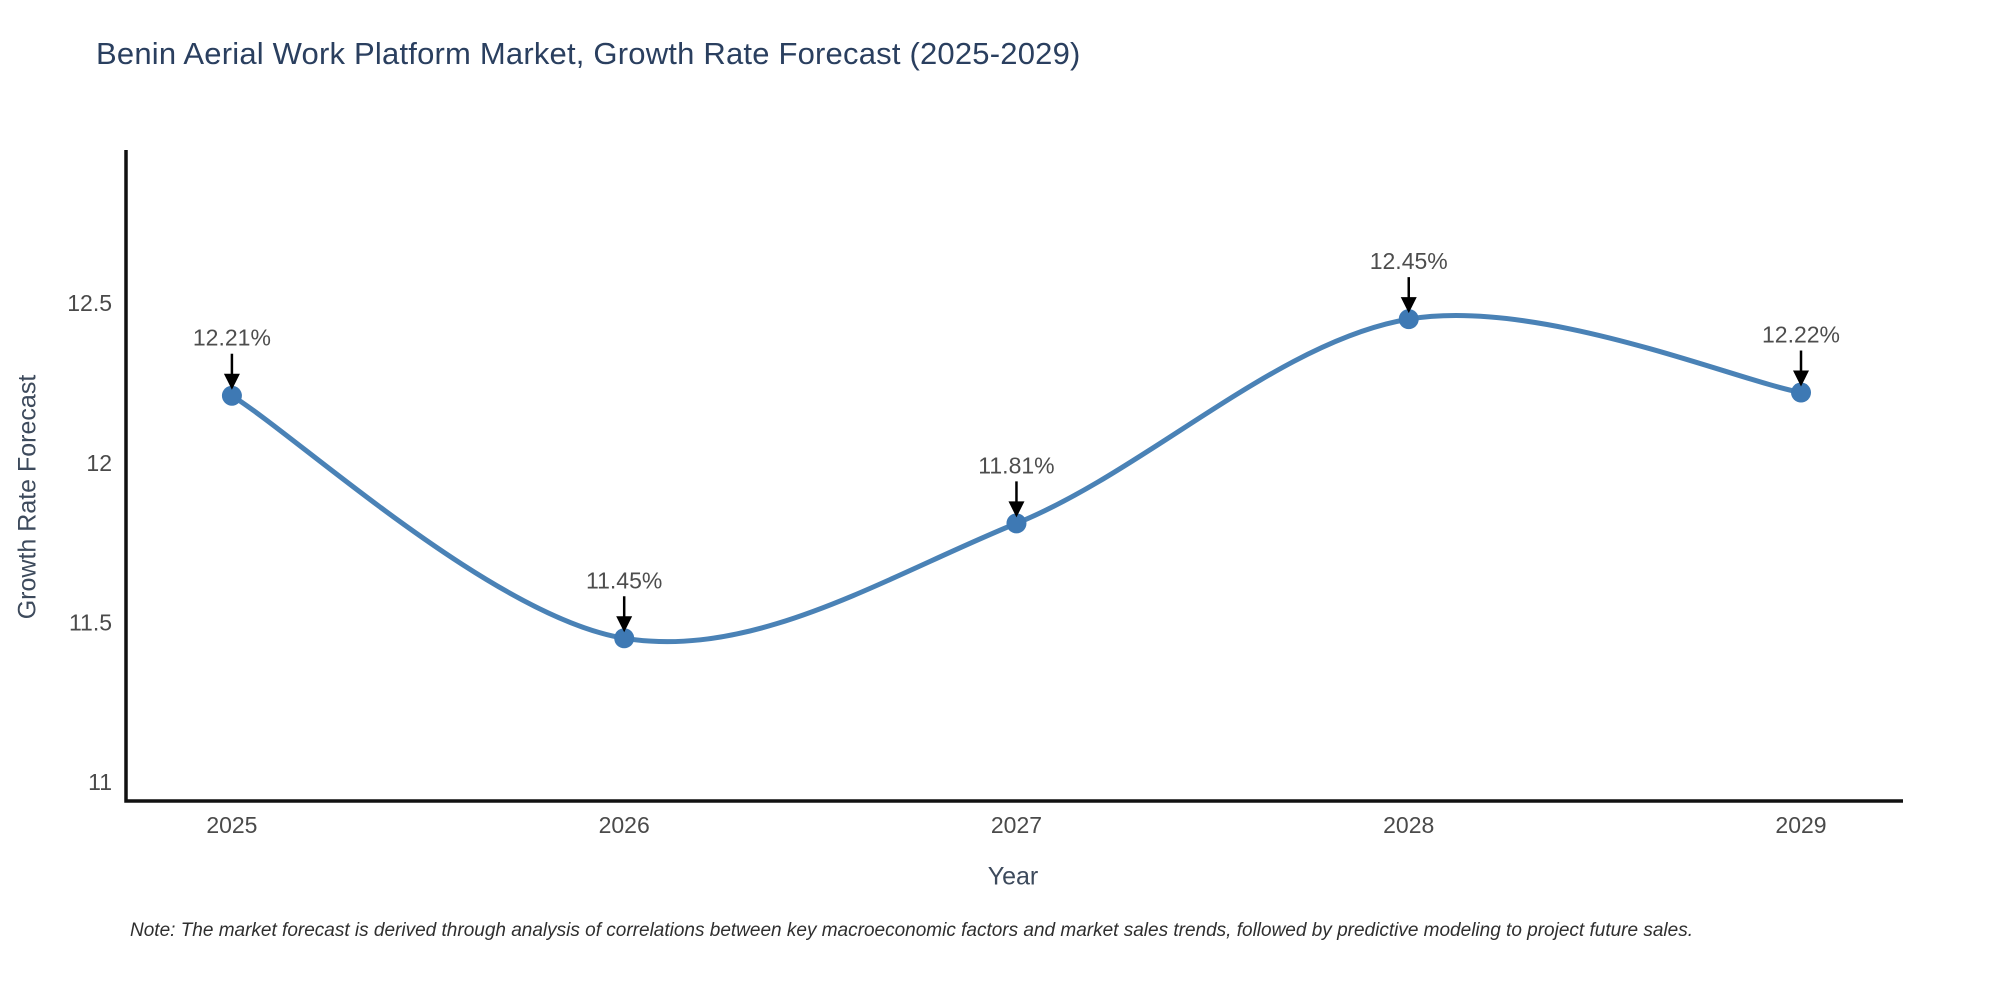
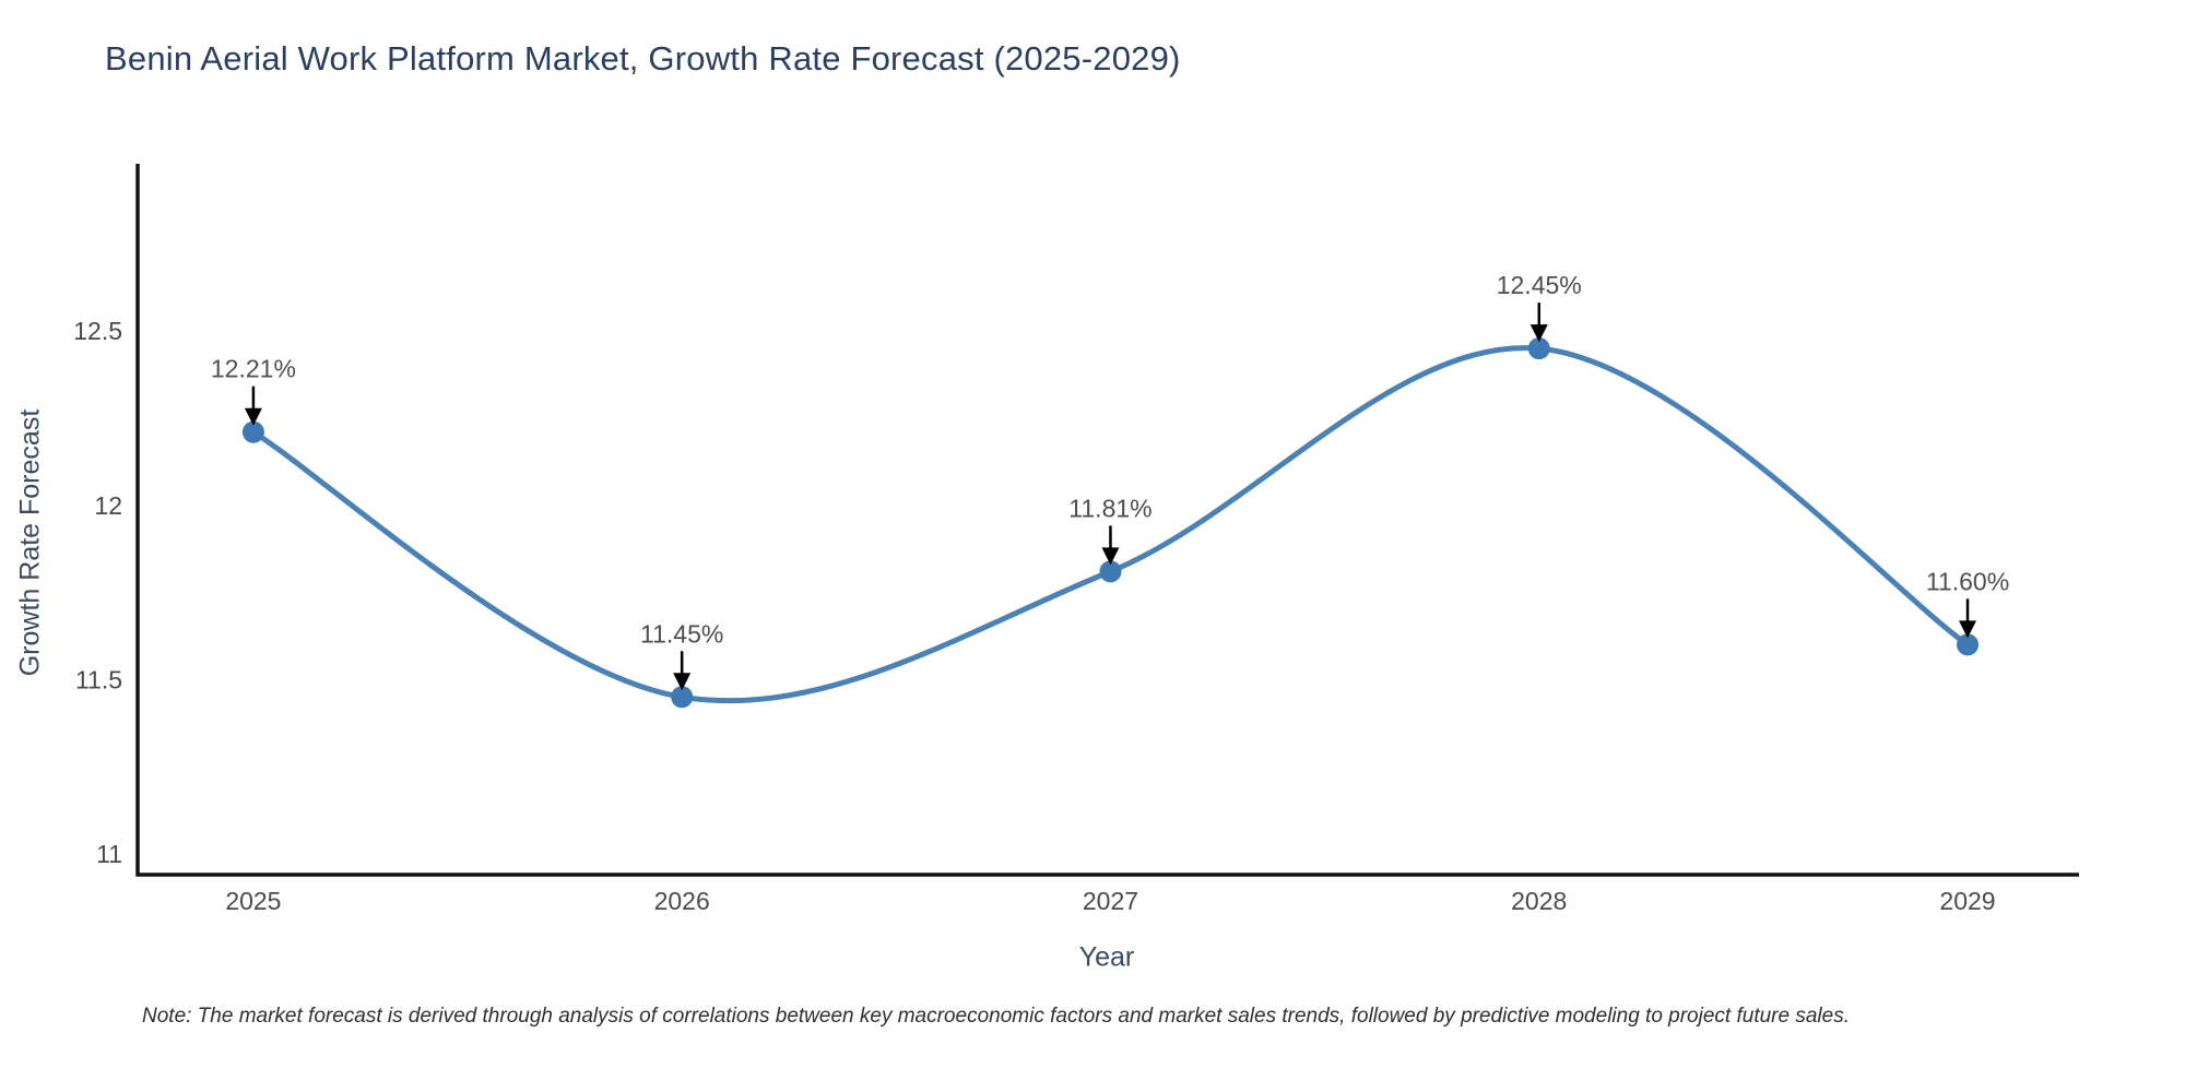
2029: 12.22% -> 11.60%
